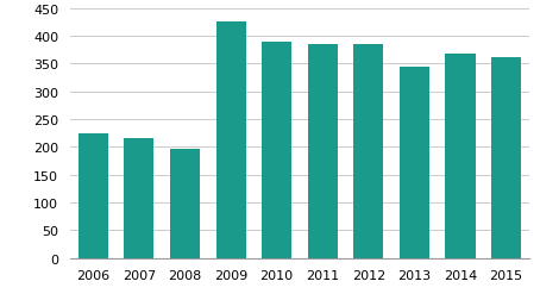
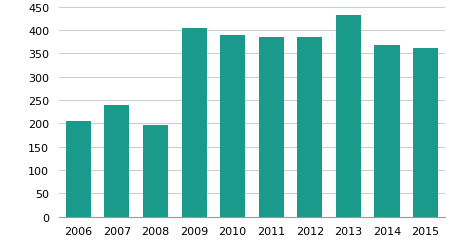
2006: 225 -> 205
2007: 215 -> 240
2009: 425 -> 405
2013: 345 -> 432
